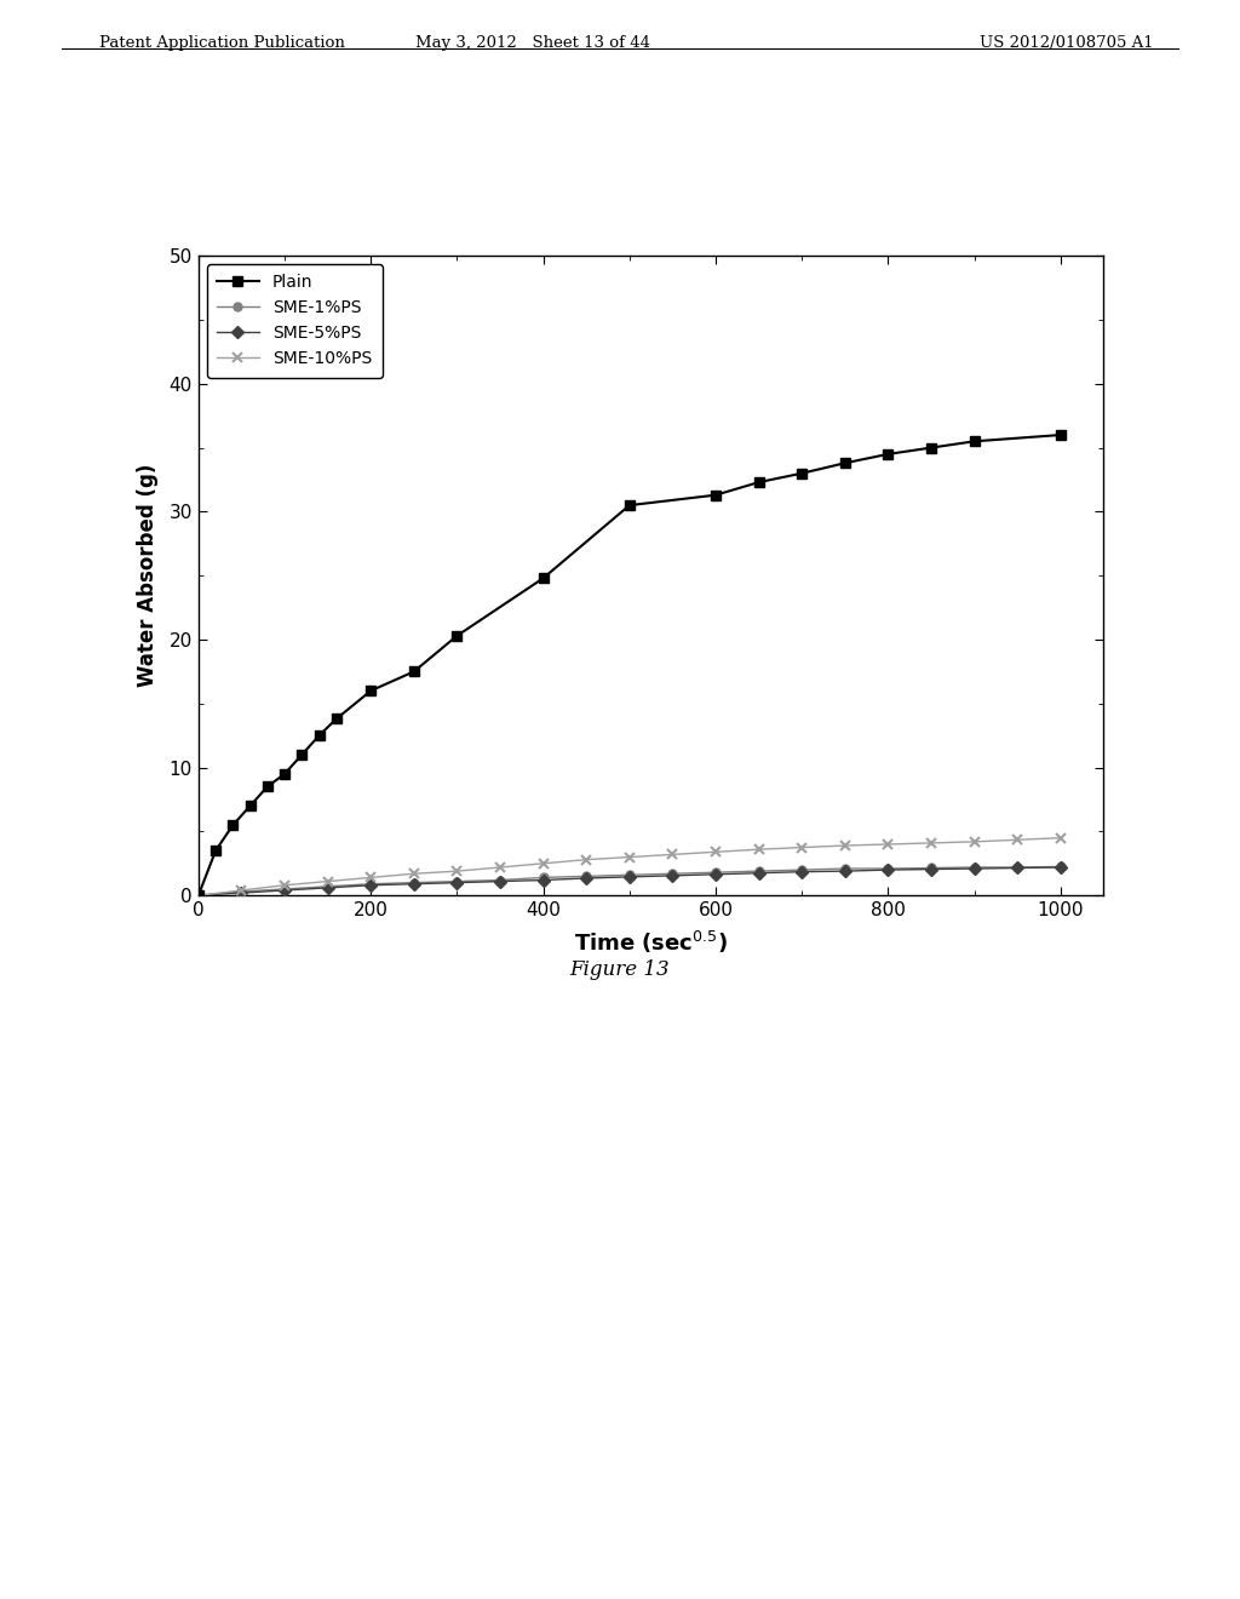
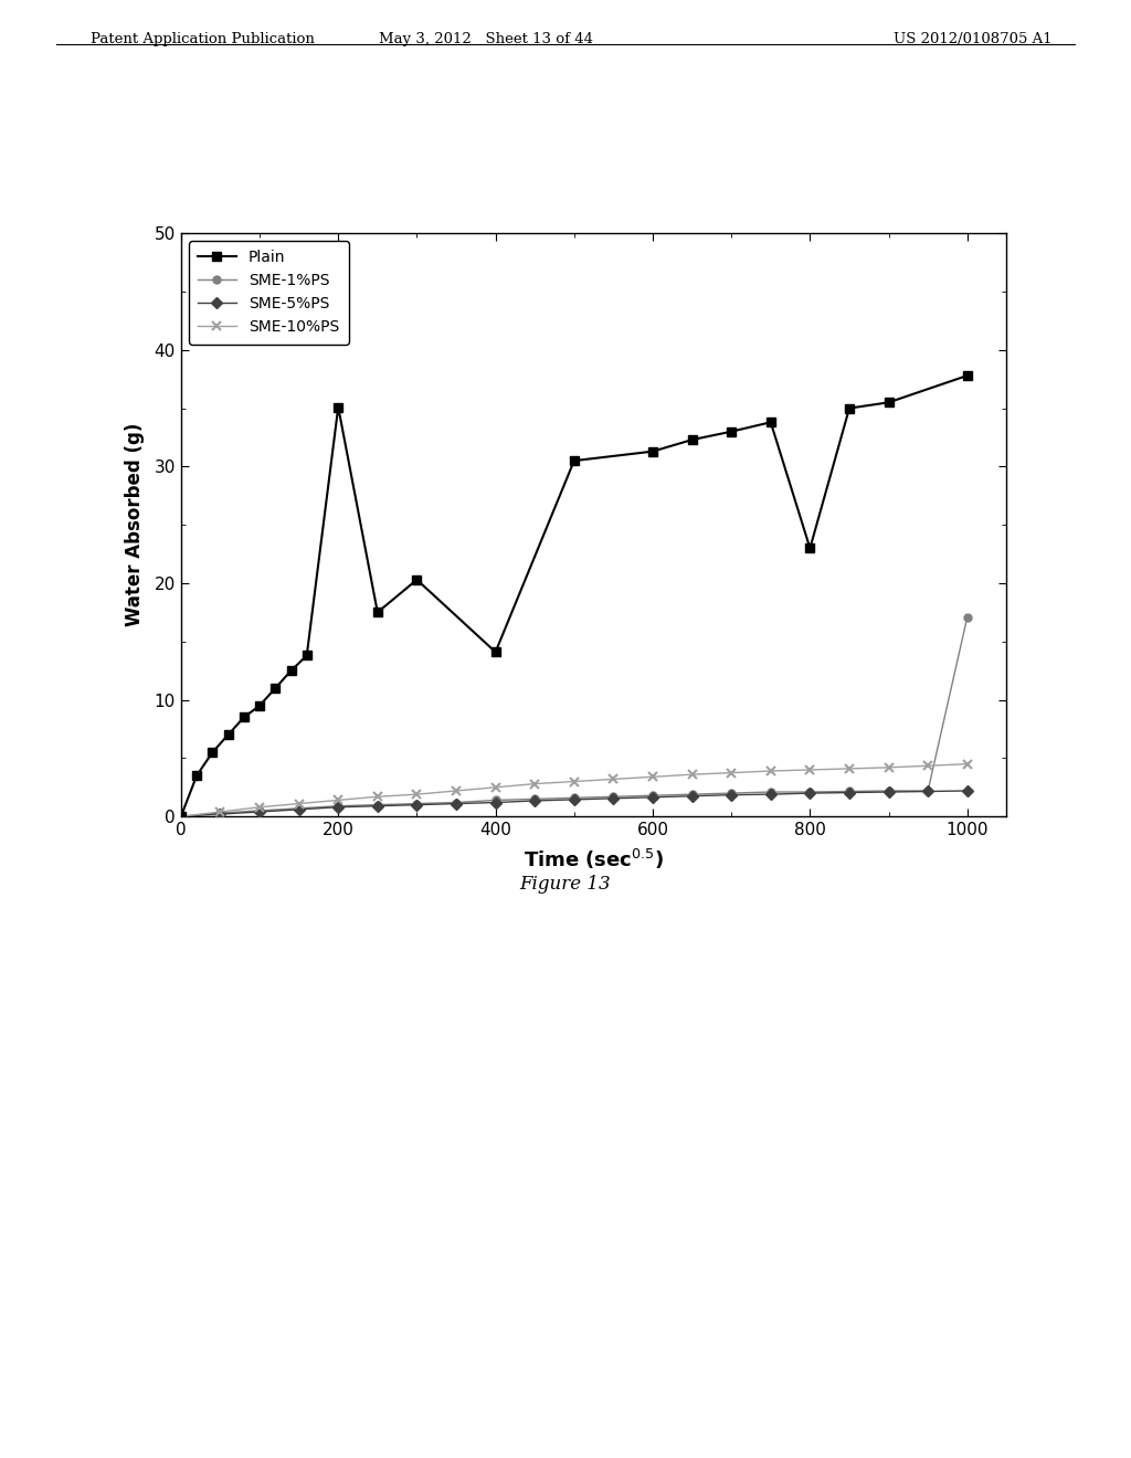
Plain/200: 16.0 -> 35.1
Plain/400: 24.8 -> 14.1
Plain/800: 34.5 -> 23.0
Plain/1000: 36.0 -> 37.8
SME-1%PS/1000: 2.2 -> 17.1
